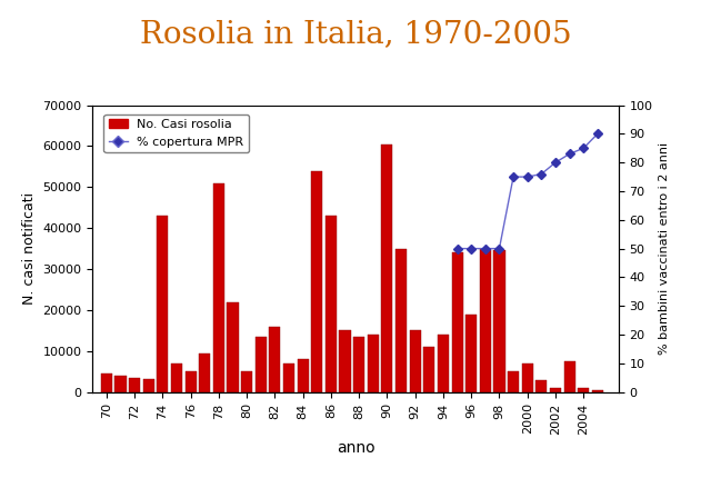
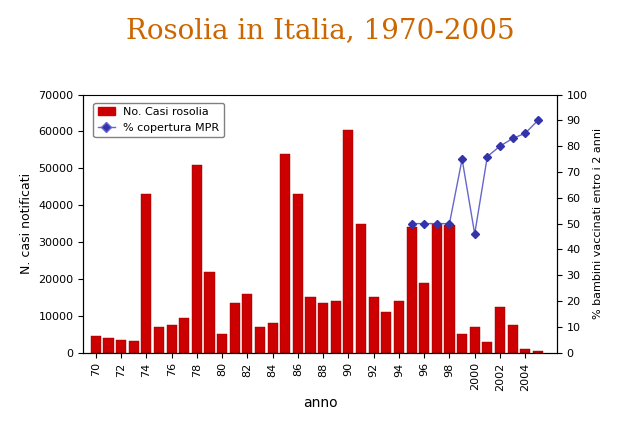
No. Casi rosolia/76: 5000 -> 7500
% copertura MPR/2000: 75 -> 46
No. Casi rosolia/2002: 1000 -> 12500
